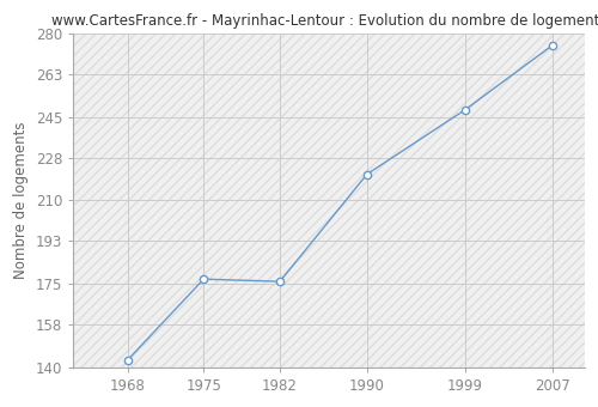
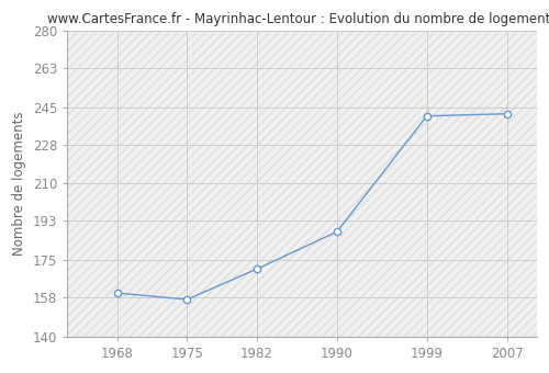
1968: 143 -> 160
1975: 177 -> 157
1982: 176 -> 171
1990: 221 -> 188
1999: 248 -> 241
2007: 275 -> 242
